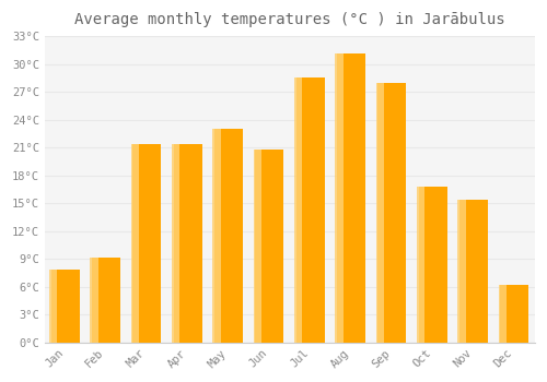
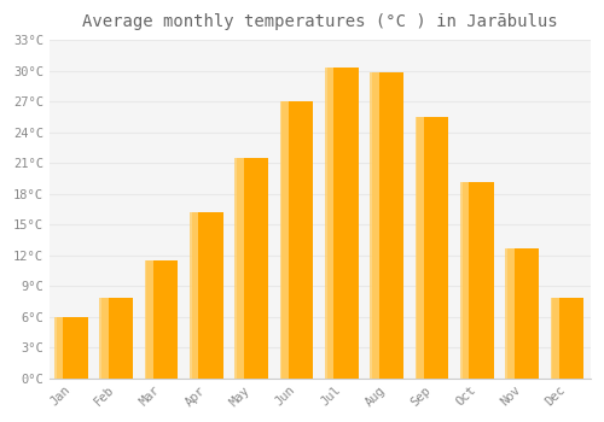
Jan: 7.8°C -> 6.0°C
Feb: 9.2°C -> 7.8°C
Mar: 21.4°C -> 11.5°C
Apr: 21.4°C -> 16.2°C
May: 23.0°C -> 21.5°C
Jun: 20.8°C -> 27.0°C
Jul: 28.6°C -> 30.3°C
Aug: 31.2°C -> 29.8°C
Sep: 28.0°C -> 25.5°C
Oct: 16.8°C -> 19.2°C
Nov: 15.4°C -> 12.7°C
Dec: 6.2°C -> 7.8°C
